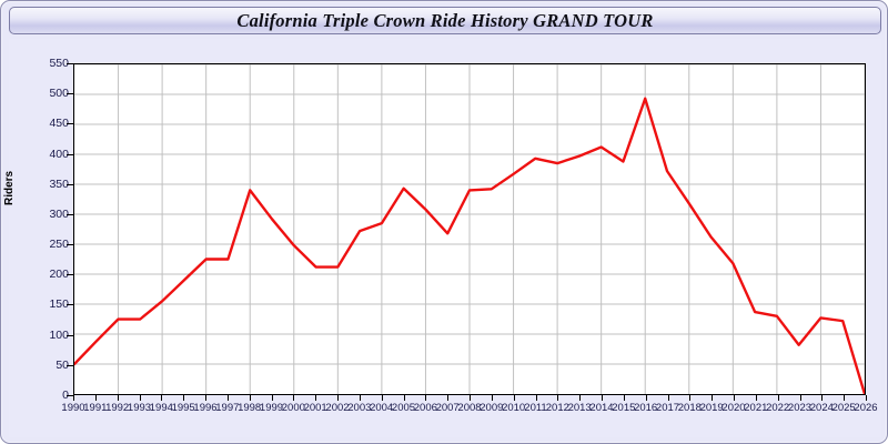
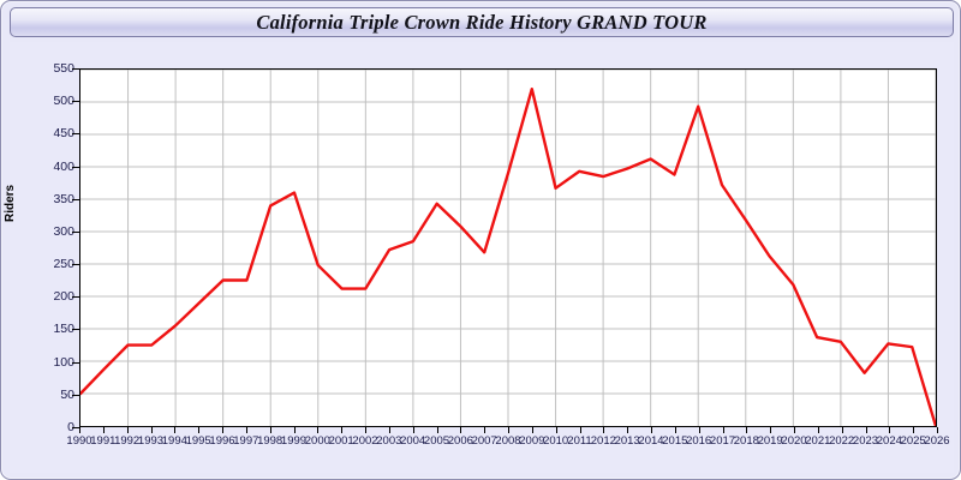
1999: 290 -> 360
2008: 340 -> 390
2009: 340 -> 520
